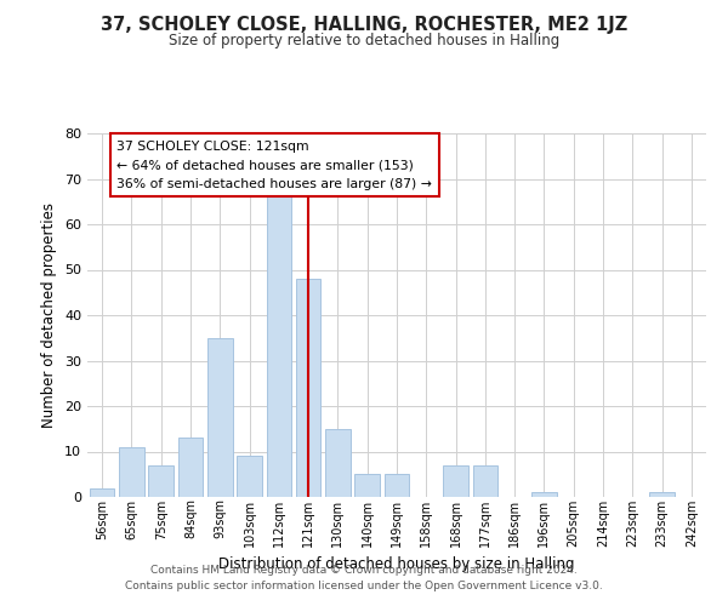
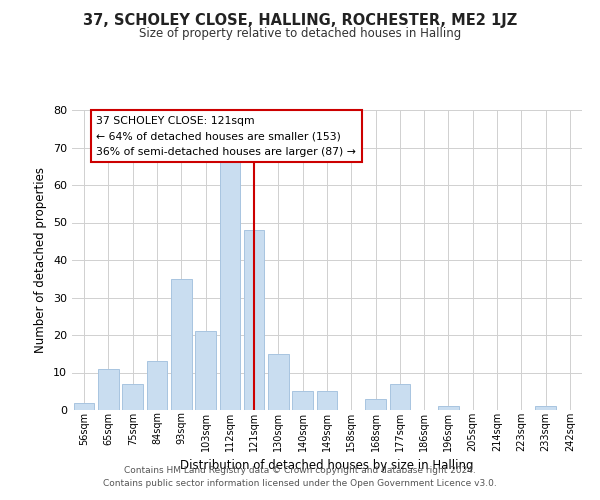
103sqm: 9 -> 21
168sqm: 7 -> 3
